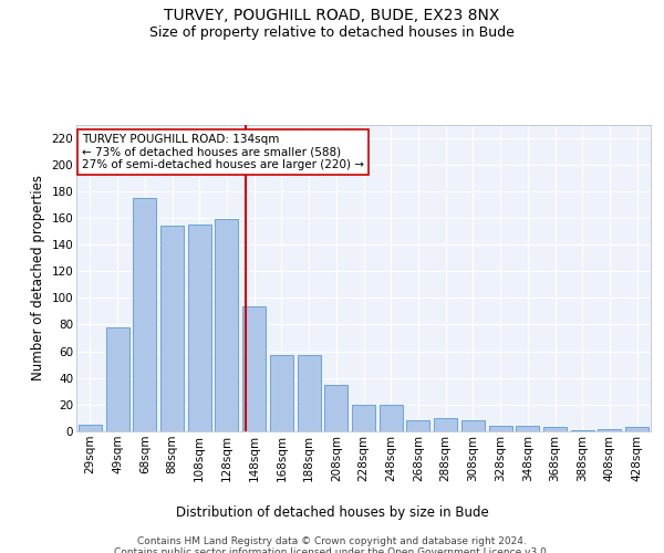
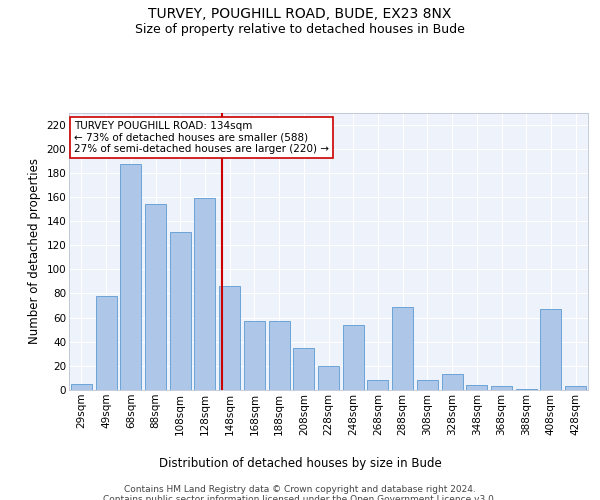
68sqm: 175 -> 187
108sqm: 155 -> 131
148sqm: 94 -> 86
248sqm: 20 -> 54
288sqm: 10 -> 69
328sqm: 4 -> 13
408sqm: 2 -> 67
